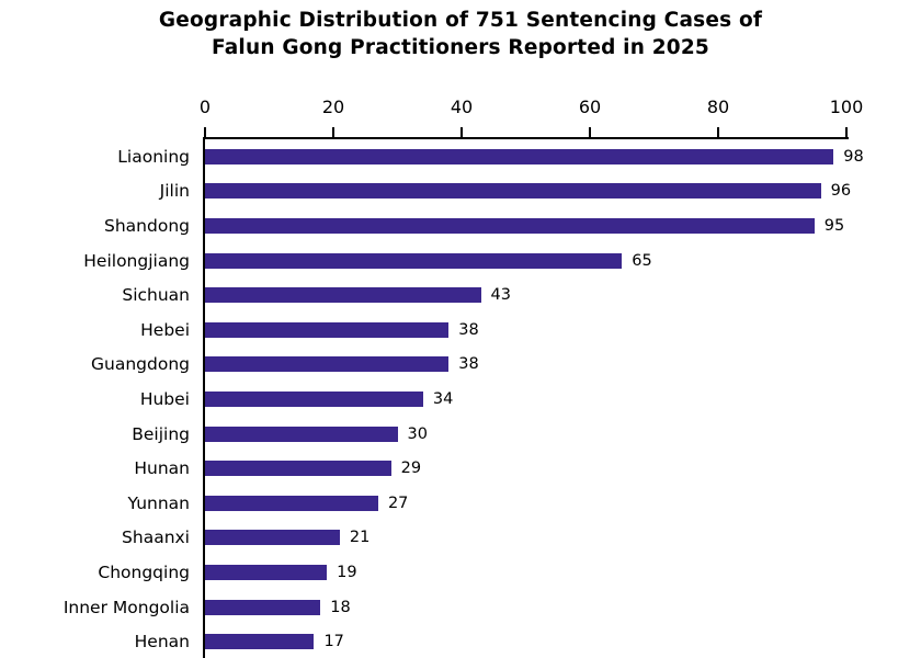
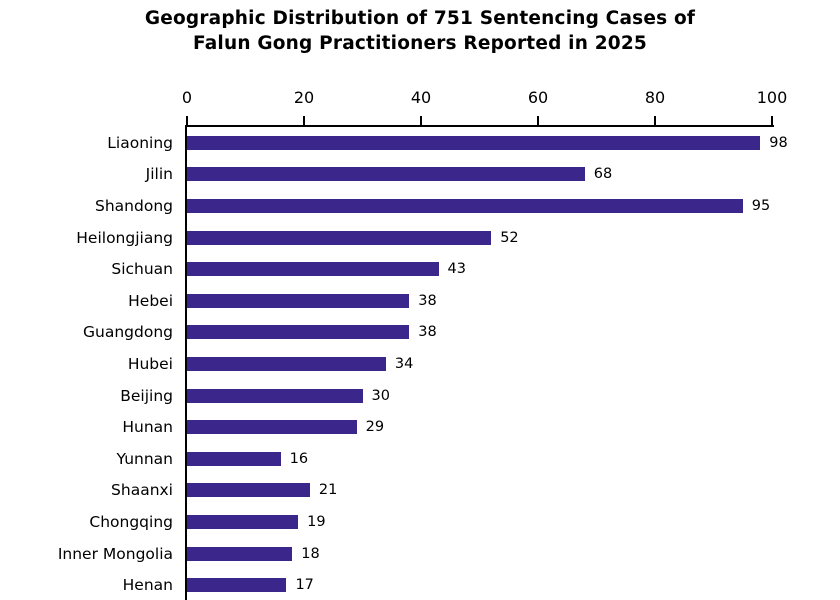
Jilin: 96 -> 68
Heilongjiang: 65 -> 52
Yunnan: 27 -> 16
